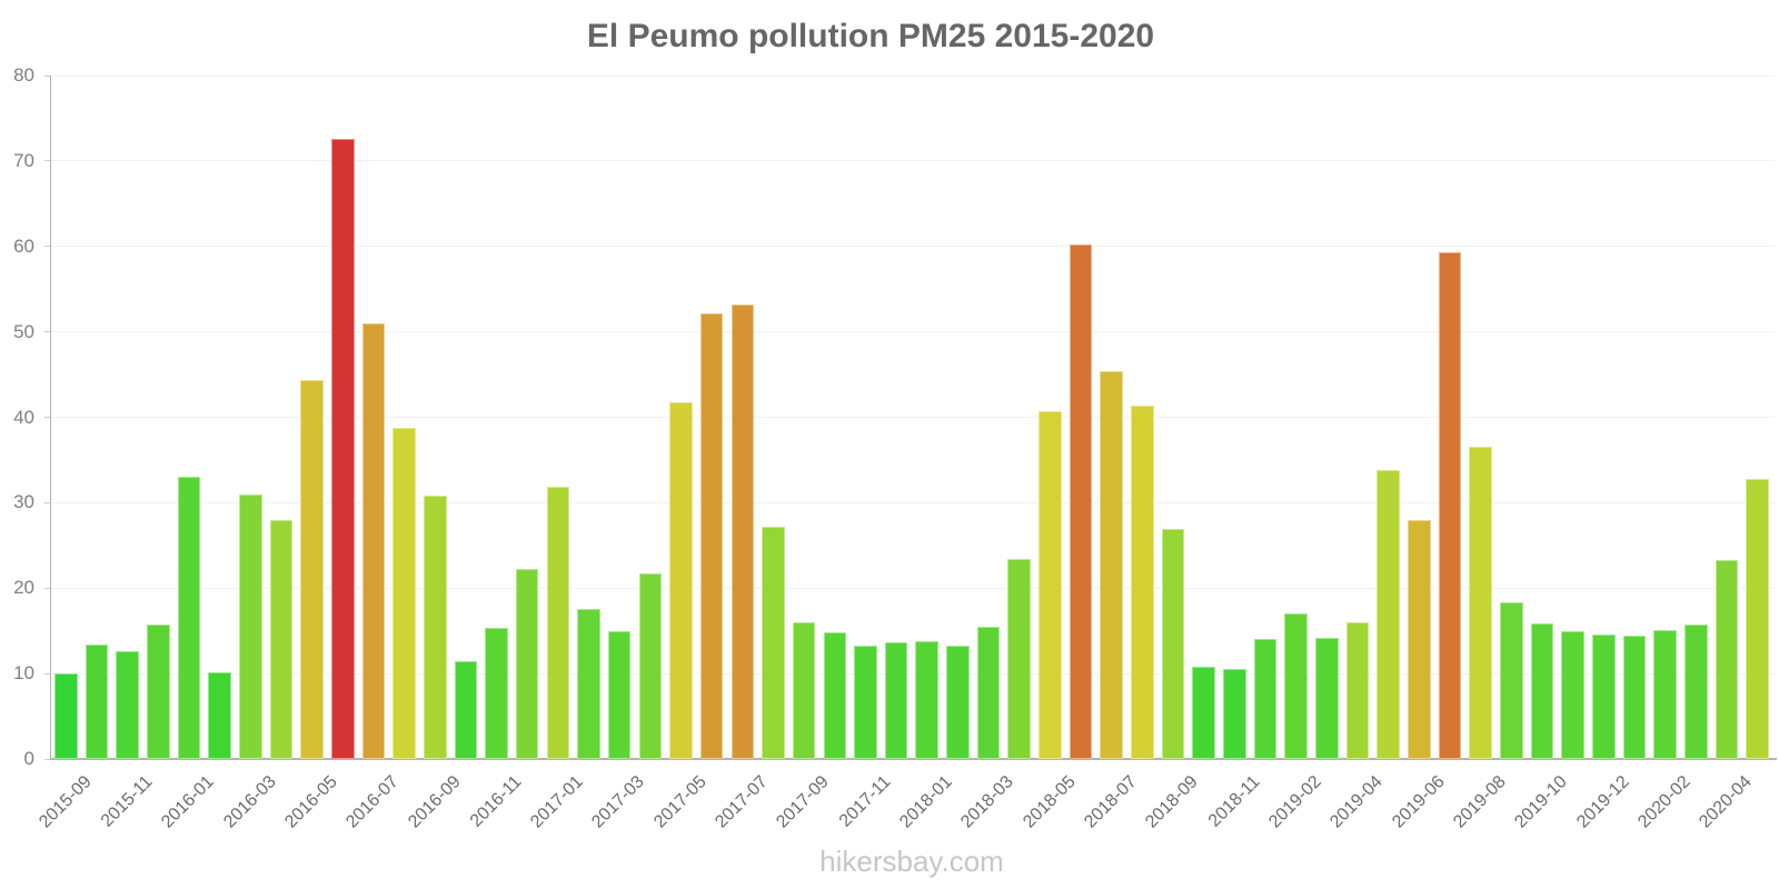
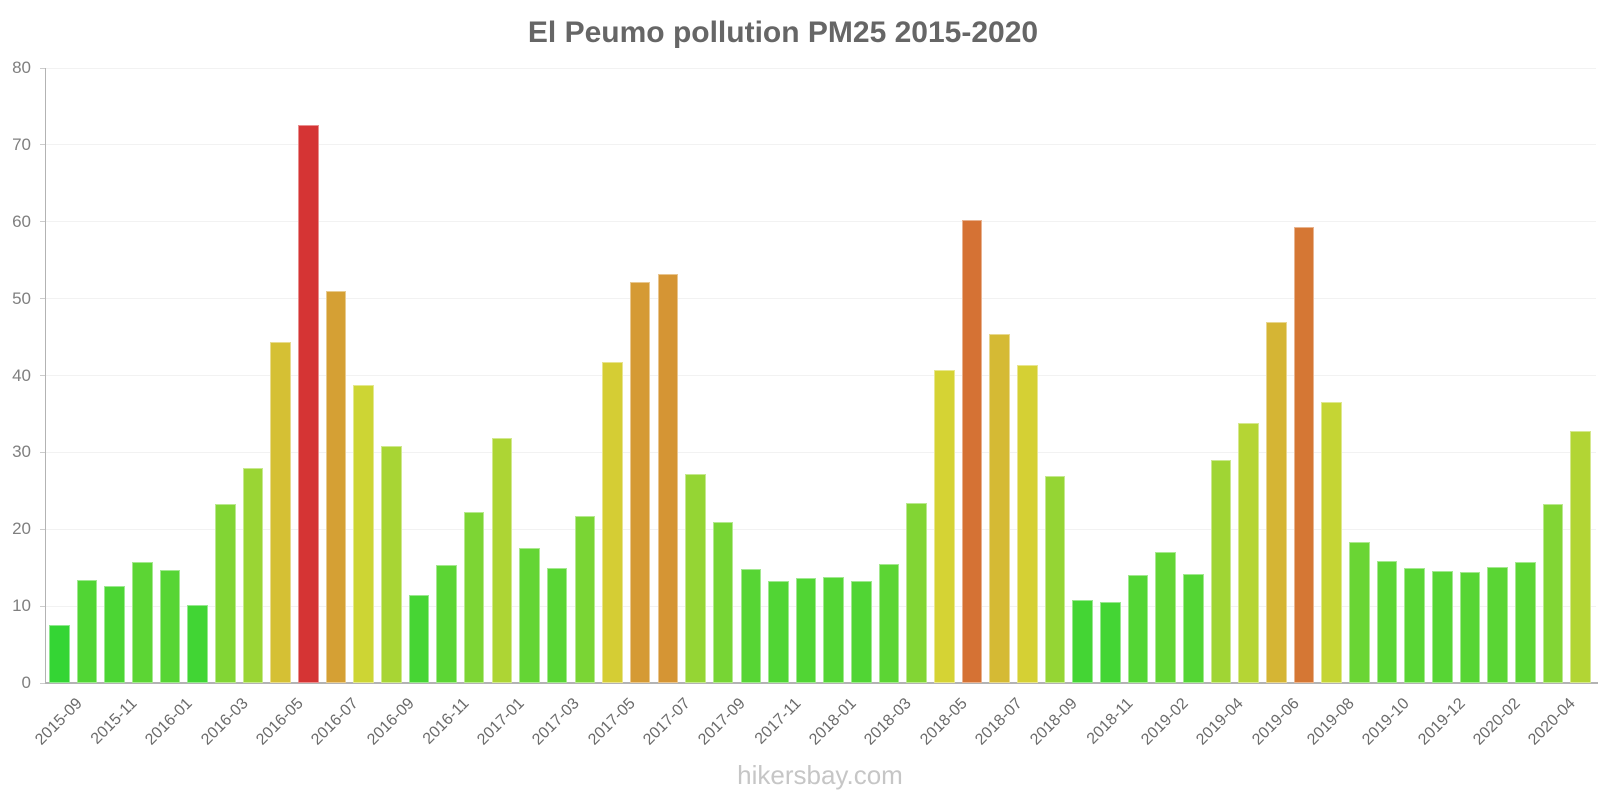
2015-09: 10 -> 8
2016-01: 33 -> 15
2016-03: 31 -> 23
2017-09: 16 -> 21
2019-04: 16 -> 29
2019-06: 28 -> 47
